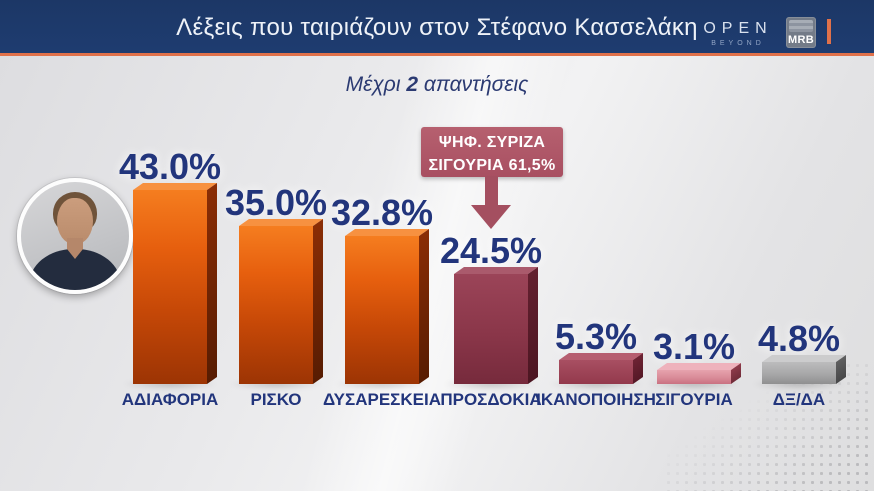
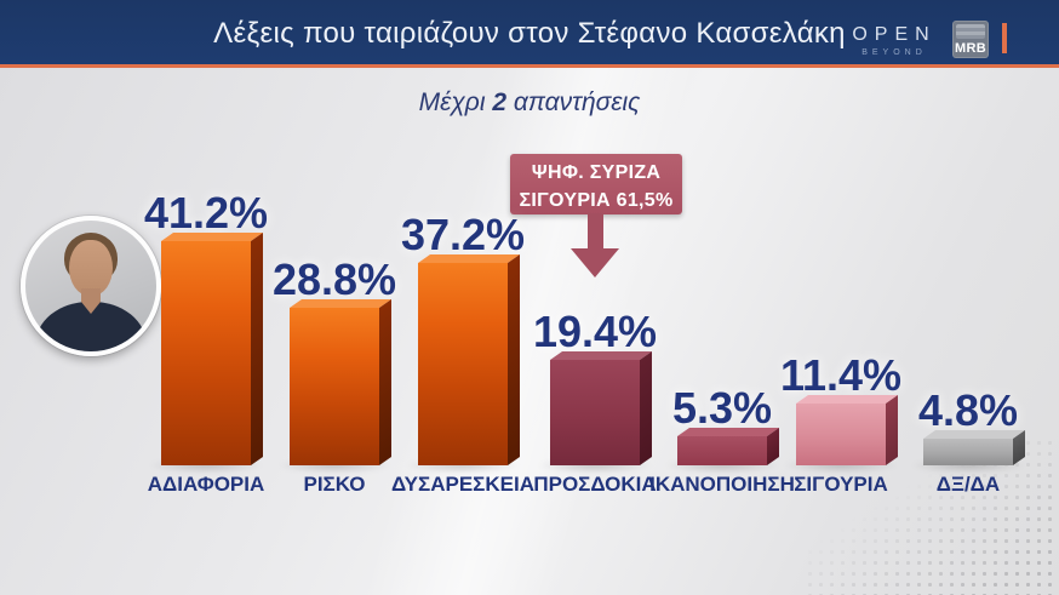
ΑΔΙΑΦΟΡΙΑ: 43.0% -> 41.2%
ΡΙΣΚΟ: 35.0% -> 28.8%
ΔΥΣΑΡΕΣΚΕΙΑ: 32.8% -> 37.2%
ΠΡΟΣΔΟΚΙΑ: 24.5% -> 19.4%
ΣΙΓΟΥΡΙΑ: 3.1% -> 11.4%
